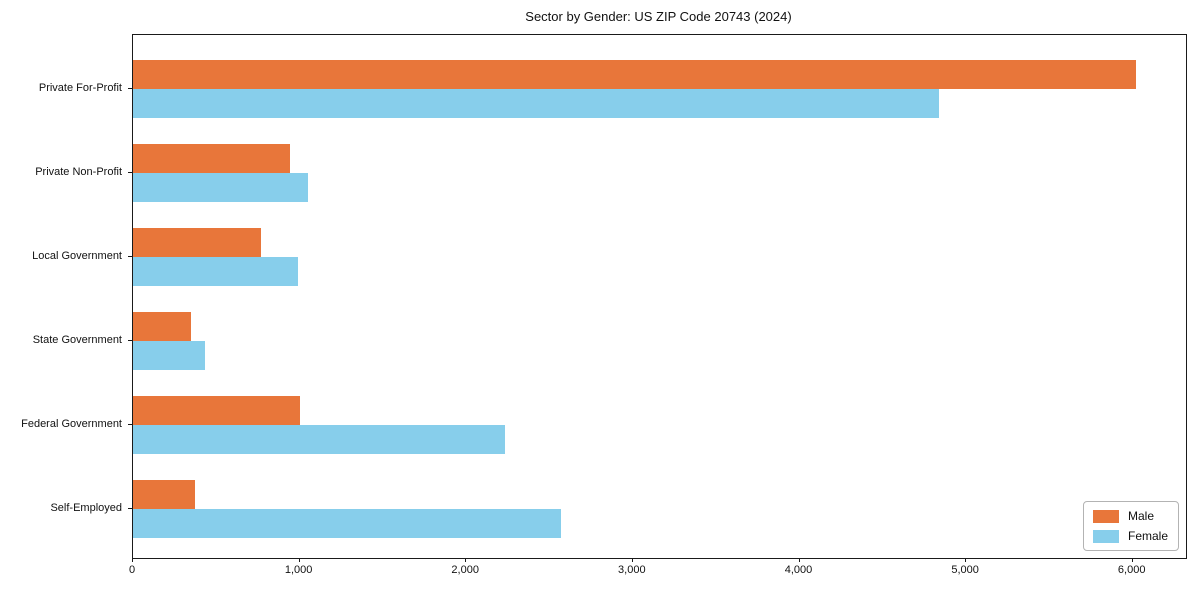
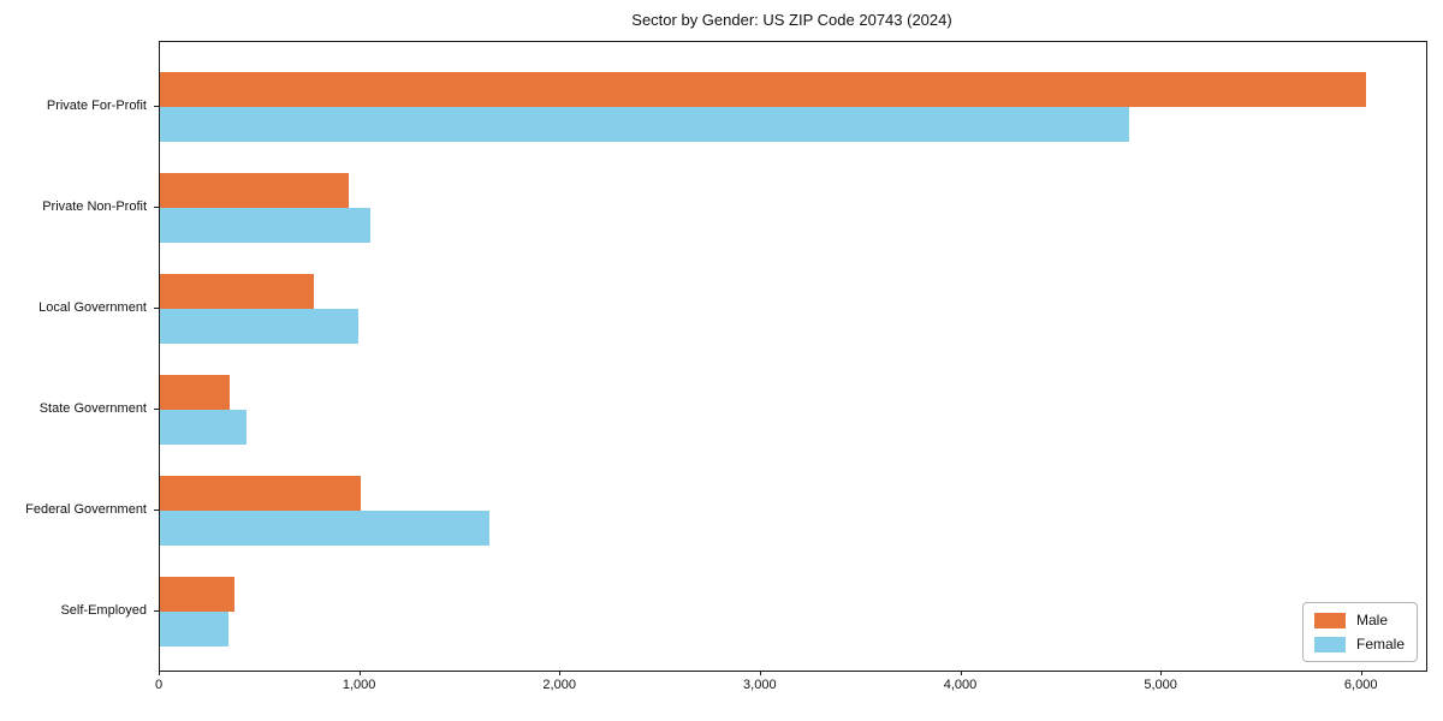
Female/Federal Government: 2230 -> 1640
Female/Self-Employed: 2570 -> 340
